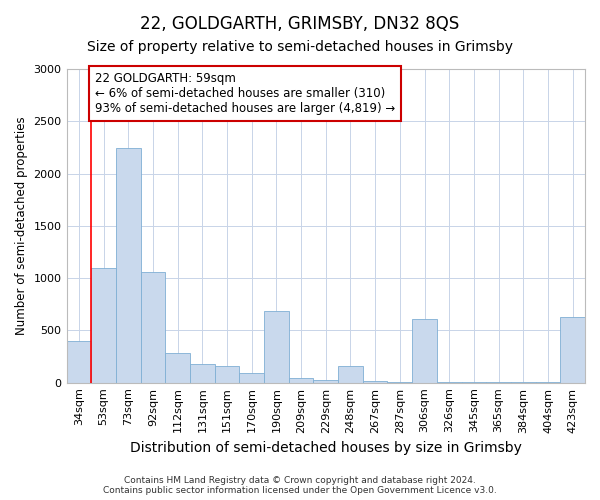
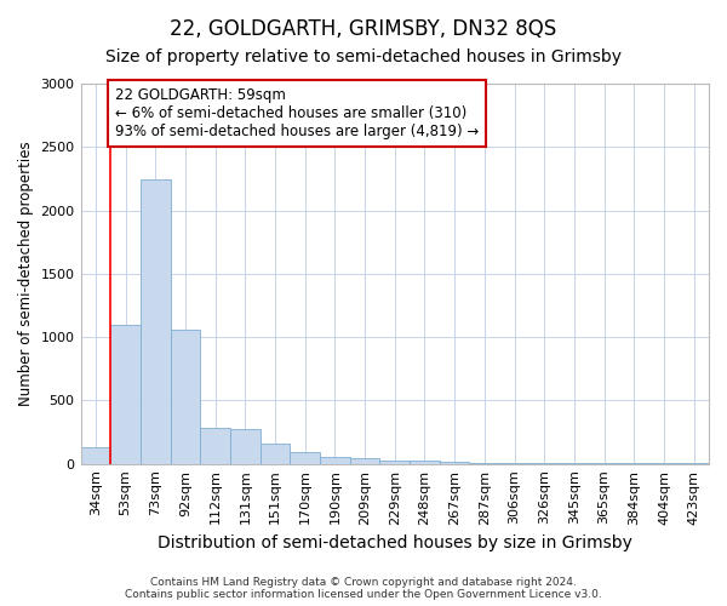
34sqm: 400 -> 130
131sqm: 180 -> 270
190sqm: 690 -> 50
248sqm: 160 -> 30
306sqm: 610 -> 0
423sqm: 630 -> 0
